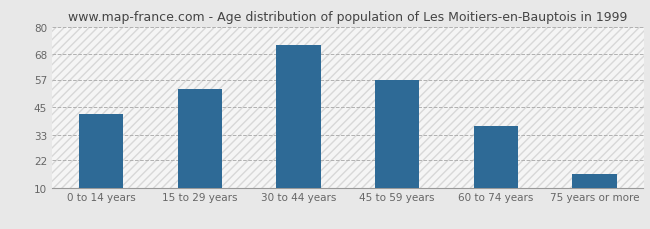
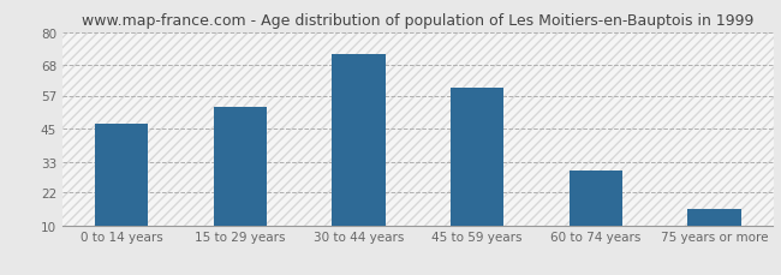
0 to 14 years: 42 -> 47
45 to 59 years: 57 -> 60
60 to 74 years: 37 -> 30
